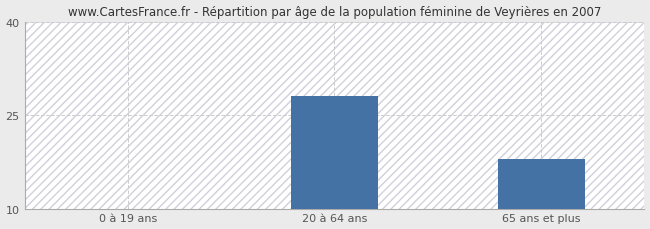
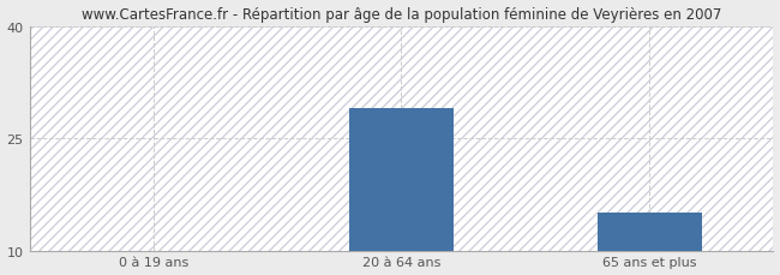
20 à 64 ans: 28 -> 29
65 ans et plus: 18 -> 15
